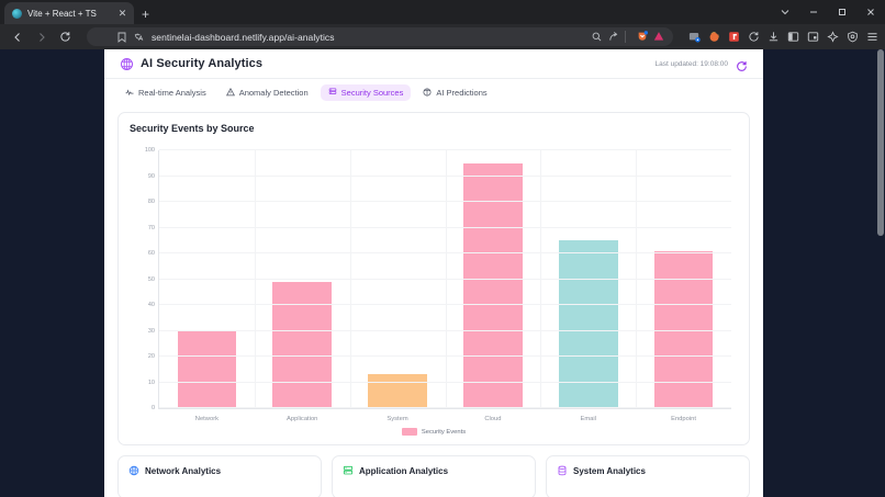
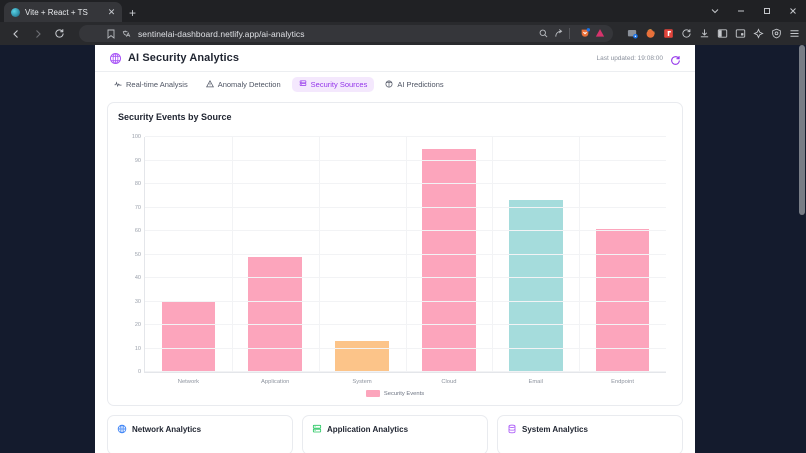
Email: 65 -> 73
